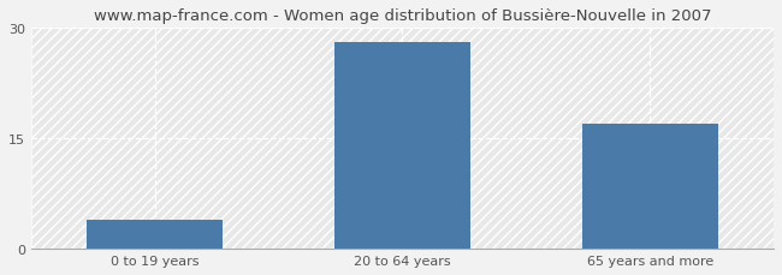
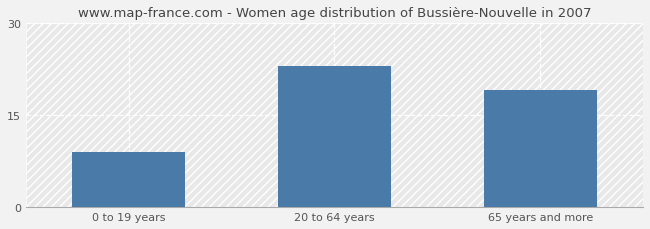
0 to 19 years: 4 -> 9
20 to 64 years: 28 -> 23
65 years and more: 17 -> 19
